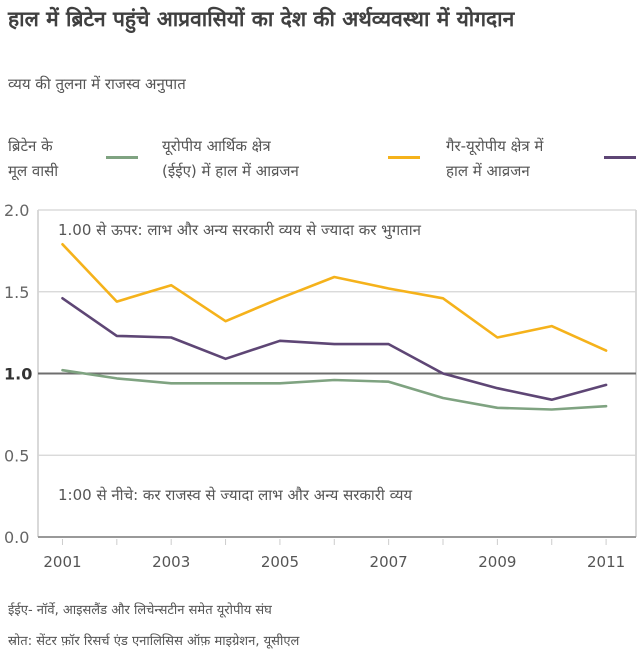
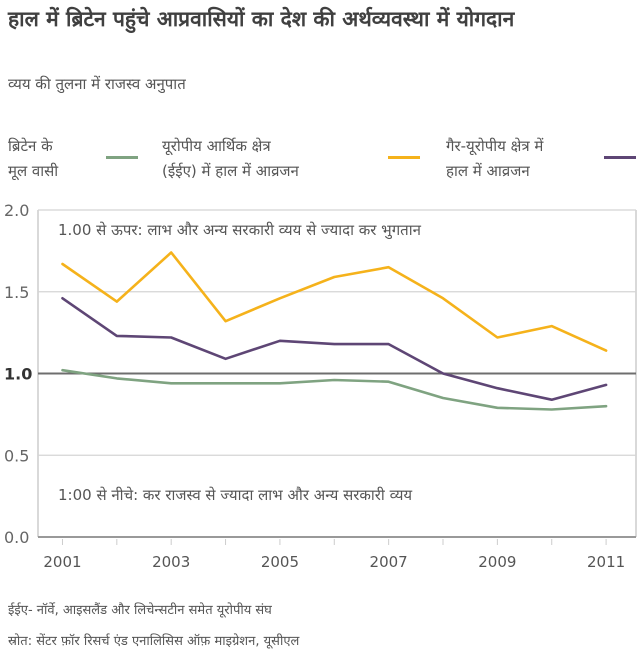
यूरोपीय आर्थिक क्षेत्र (ईईए) में हाल में आव्रजन/2001: 1.79 -> 1.67
यूरोपीय आर्थिक क्षेत्र (ईईए) में हाल में आव्रजन/2003: 1.54 -> 1.74
यूरोपीय आर्थिक क्षेत्र (ईईए) में हाल में आव्रजन/2007: 1.52 -> 1.65
